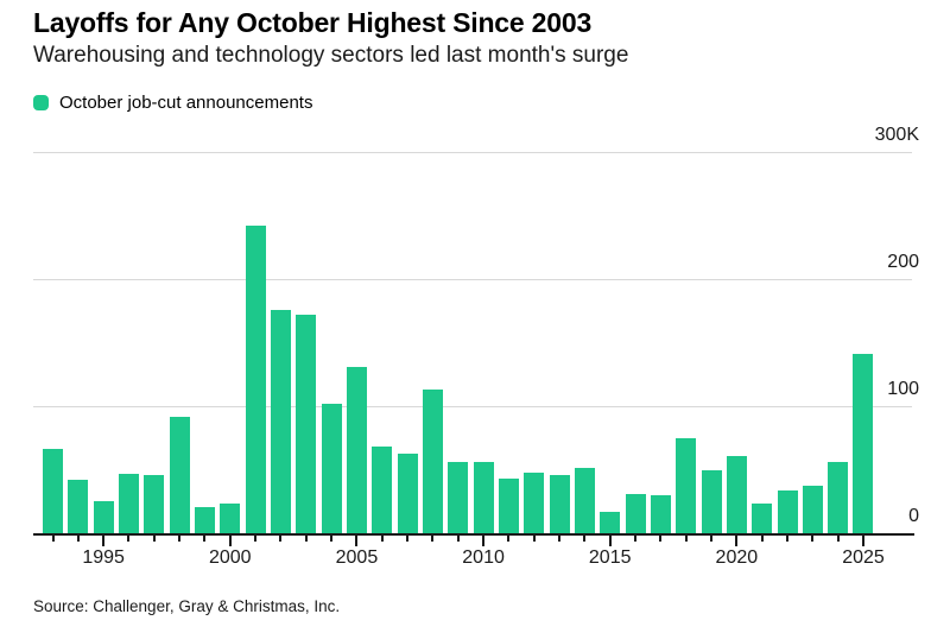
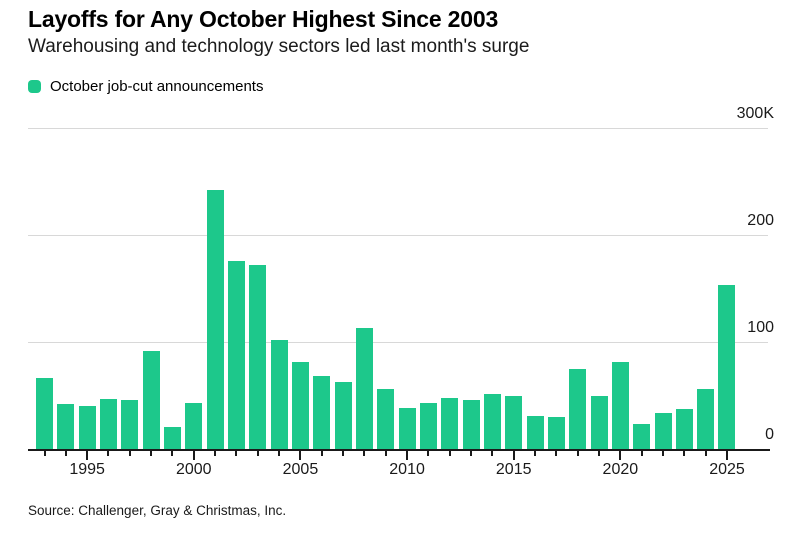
1995: 25K -> 40K
2000: 23K -> 43K
2005: 131K -> 81K
2010: 56K -> 38K
2015: 17K -> 50K
2020: 61K -> 81K
2025: 141K -> 153K
